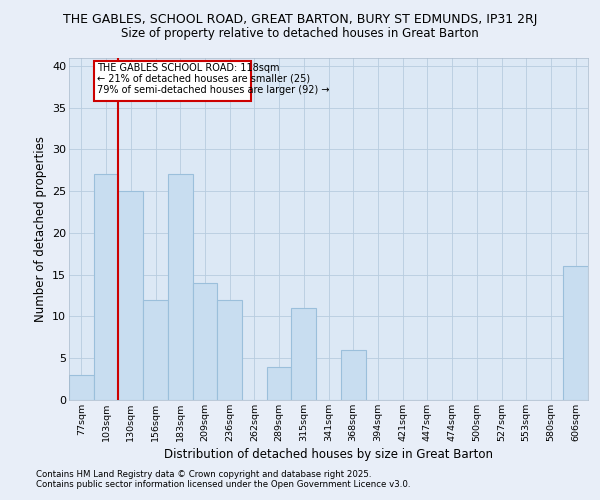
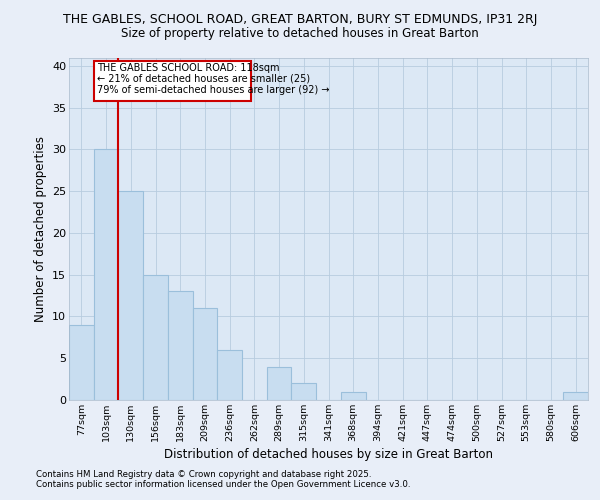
77sqm: 3 -> 9
103sqm: 27 -> 30
156sqm: 12 -> 15
183sqm: 27 -> 13
209sqm: 14 -> 11
236sqm: 12 -> 6
315sqm: 11 -> 2
368sqm: 6 -> 1
606sqm: 16 -> 1
